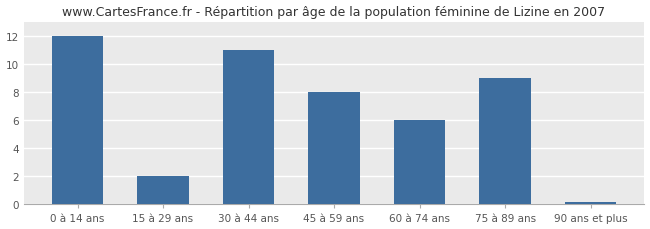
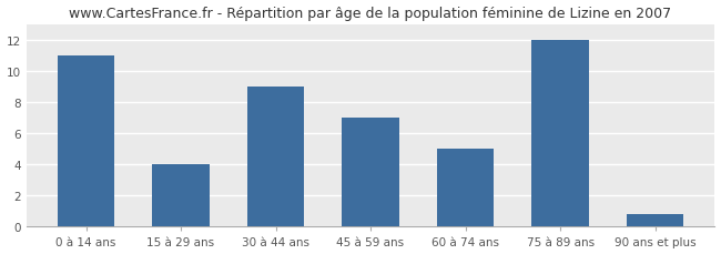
0 à 14 ans: 12.0 -> 11.0
15 à 29 ans: 2.0 -> 4.0
30 à 44 ans: 11.0 -> 9.0
45 à 59 ans: 8.0 -> 7.0
60 à 74 ans: 6.0 -> 5.0
75 à 89 ans: 9.0 -> 12.0
90 ans et plus: 0.1 -> 0.8
